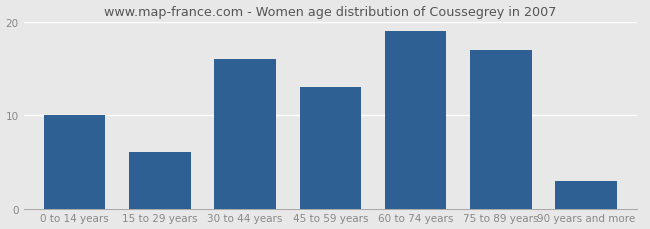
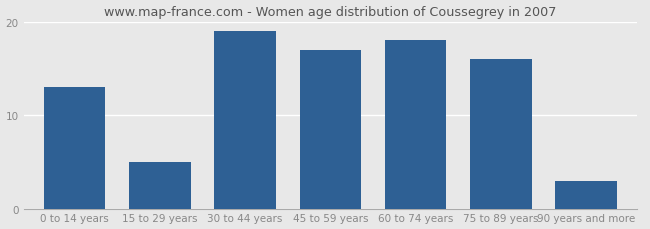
0 to 14 years: 10 -> 13
15 to 29 years: 6 -> 5
30 to 44 years: 16 -> 19
45 to 59 years: 13 -> 17
60 to 74 years: 19 -> 18
75 to 89 years: 17 -> 16
